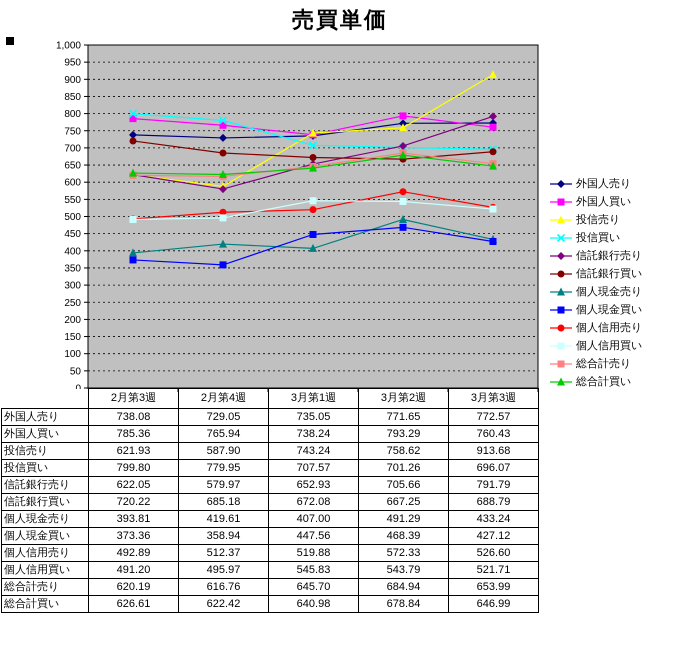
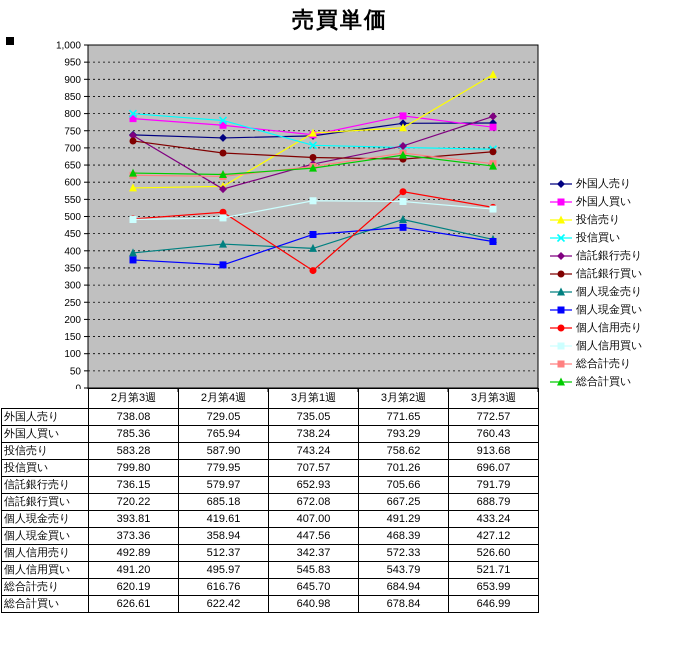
投信売り/2月第3週: 621.93 -> 583.28
信託銀行売り/2月第3週: 622.05 -> 736.15
個人信用売り/3月第1週: 519.88 -> 342.37
